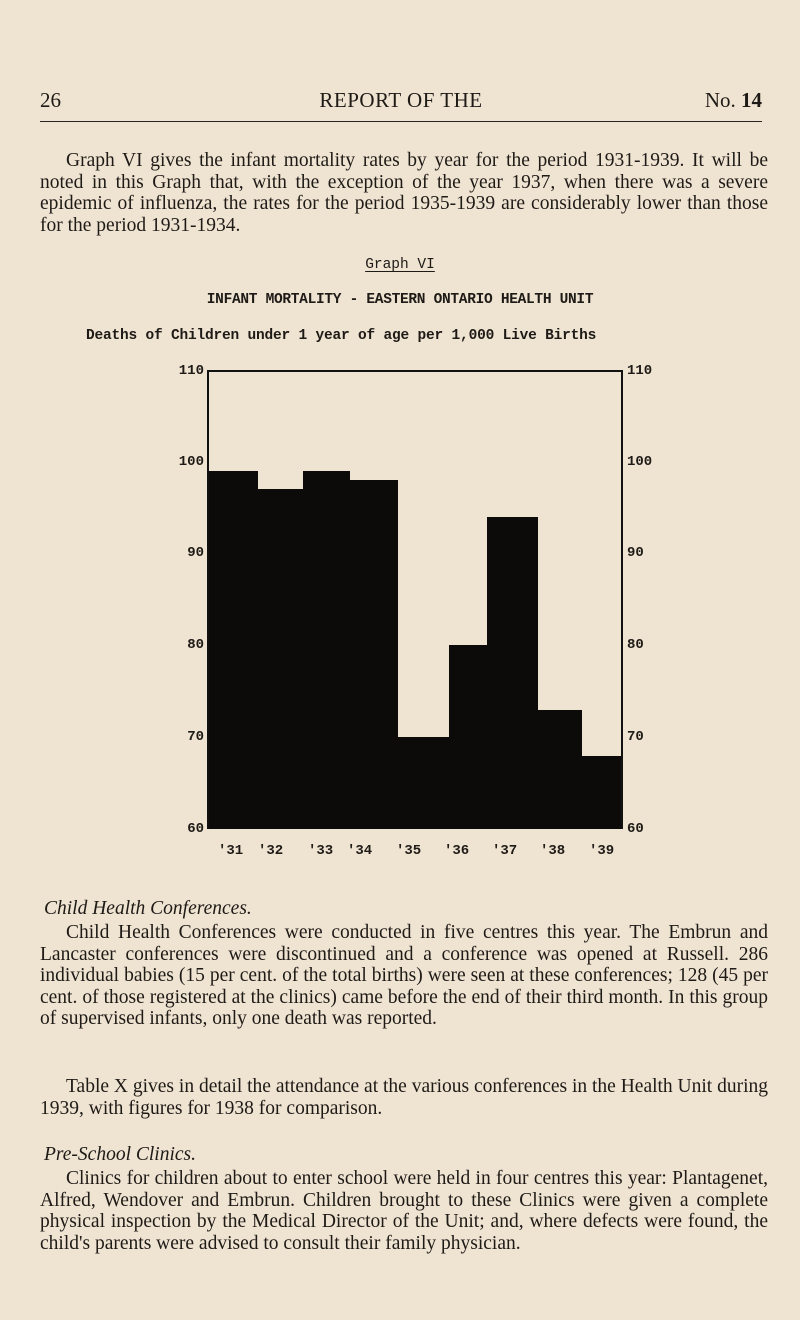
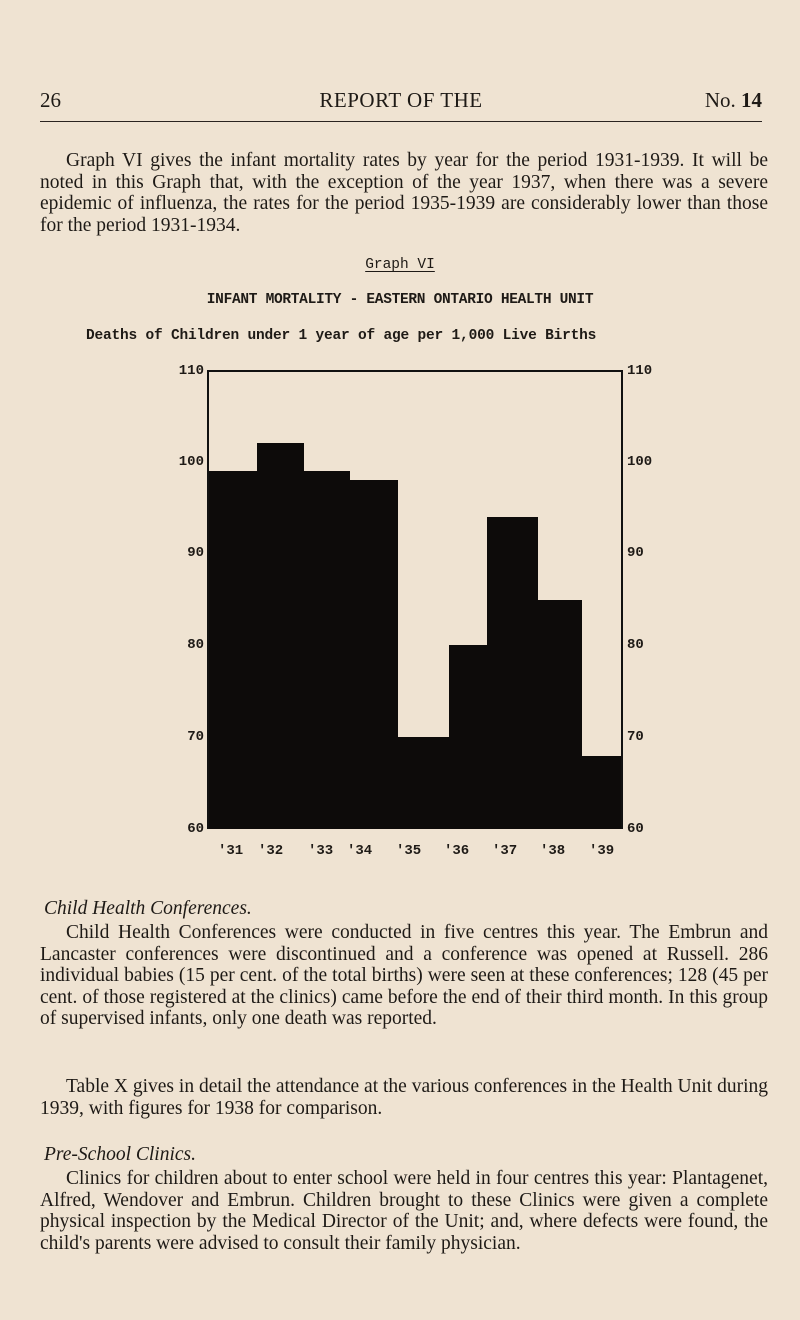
'32: 97 -> 102
'38: 73 -> 85
